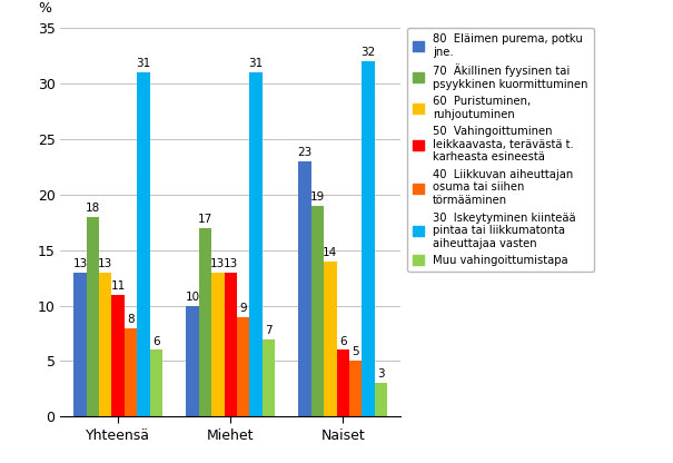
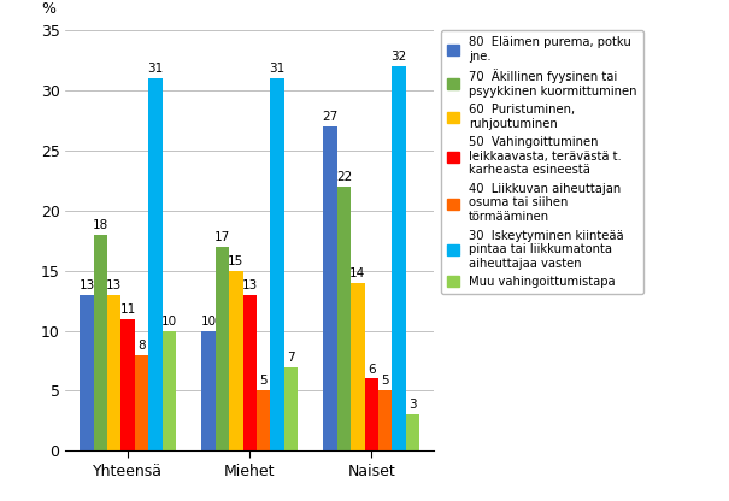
Muu vahingoittumistapa/Yhteensä: 6 -> 10
60 Puristuminen, ruhjoutuminen/Miehet: 13 -> 15
40 Liikkuvan aiheuttajan osuma tai siihen törmääminen/Miehet: 9 -> 5
80 Eläimen purema, potku jne./Naiset: 23 -> 27
70 Äkillinen fyysinen tai psyykkinen kuormittuminen/Naiset: 19 -> 22
